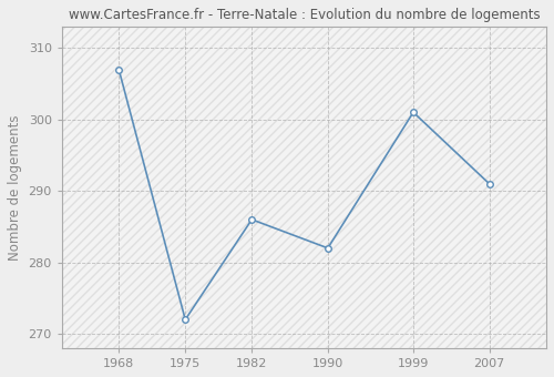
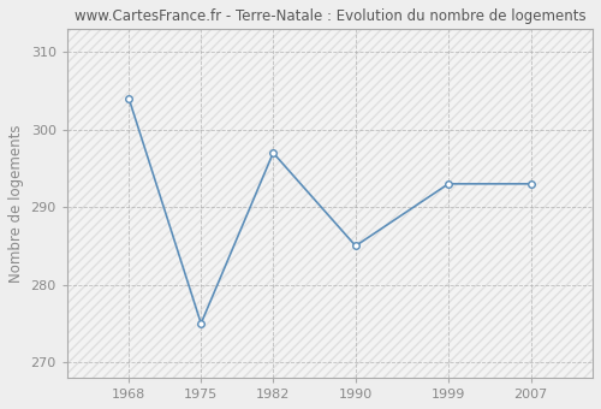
1968: 307 -> 304
1975: 272 -> 275
1982: 286 -> 297
1990: 282 -> 285
1999: 301 -> 293
2007: 291 -> 293
